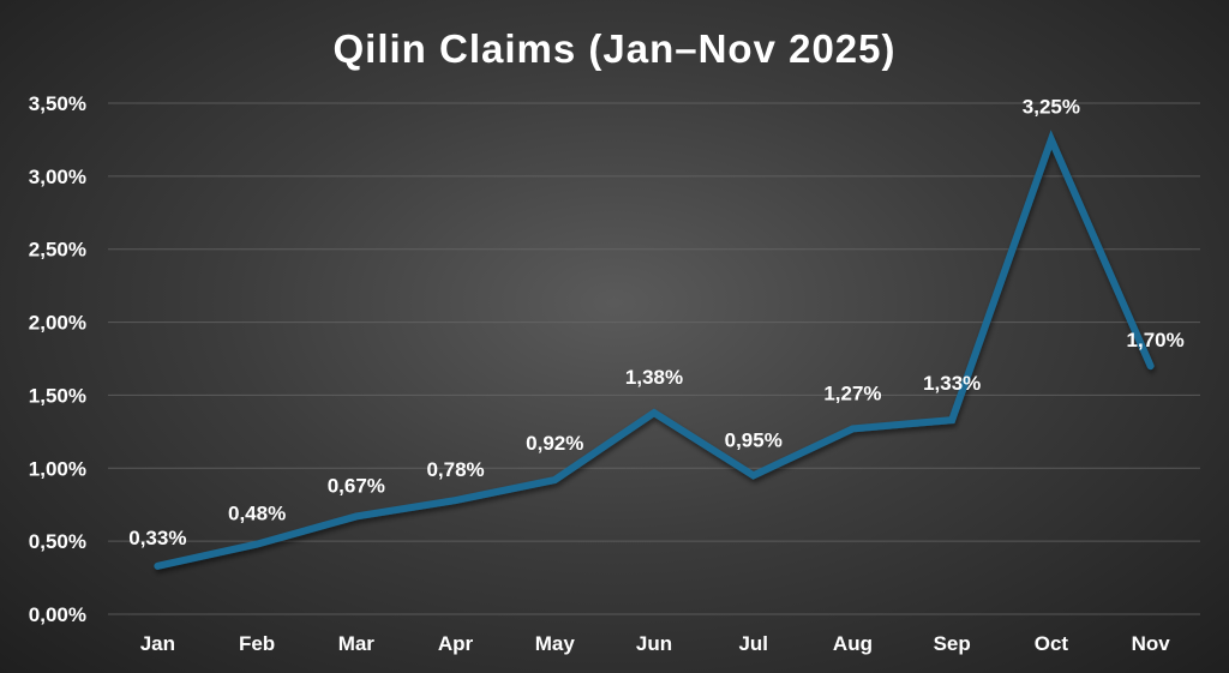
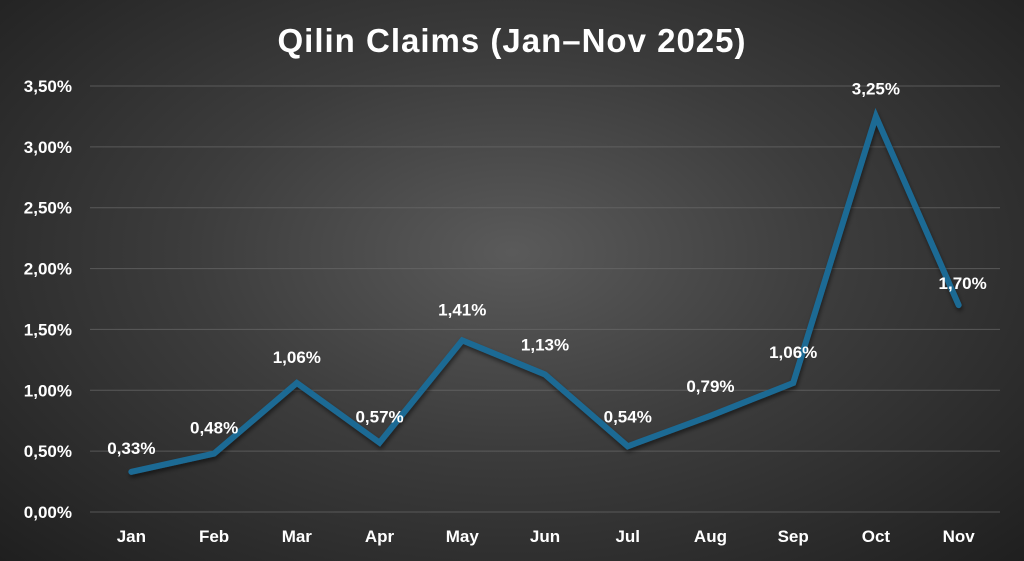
Mar: 0,67% -> 1,06%
Apr: 0,78% -> 0,57%
May: 0,92% -> 1,41%
Jun: 1,38% -> 1,13%
Jul: 0,95% -> 0,54%
Aug: 1,27% -> 0,79%
Sep: 1,33% -> 1,06%
